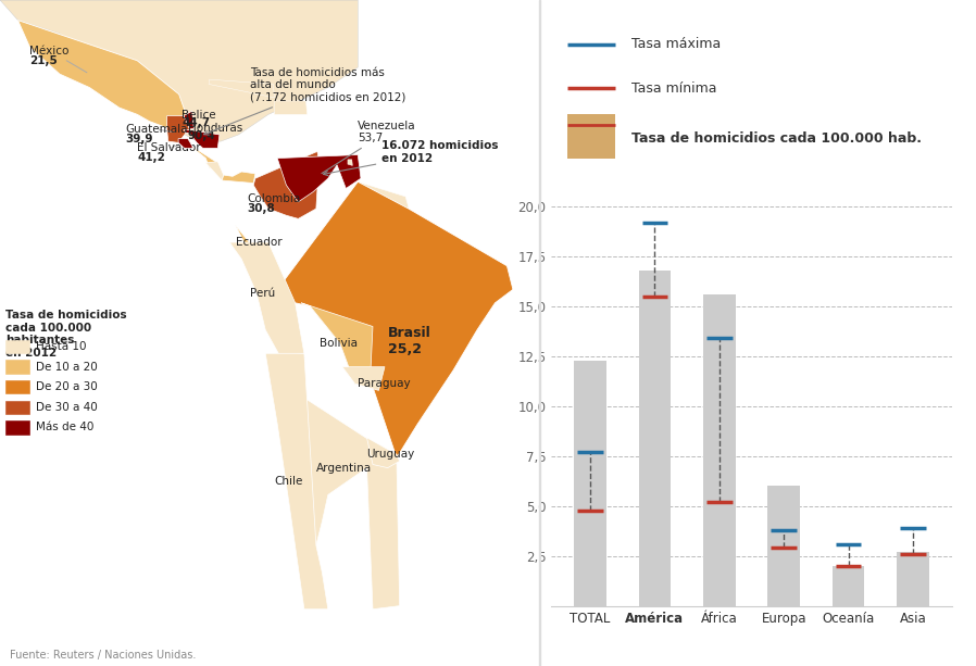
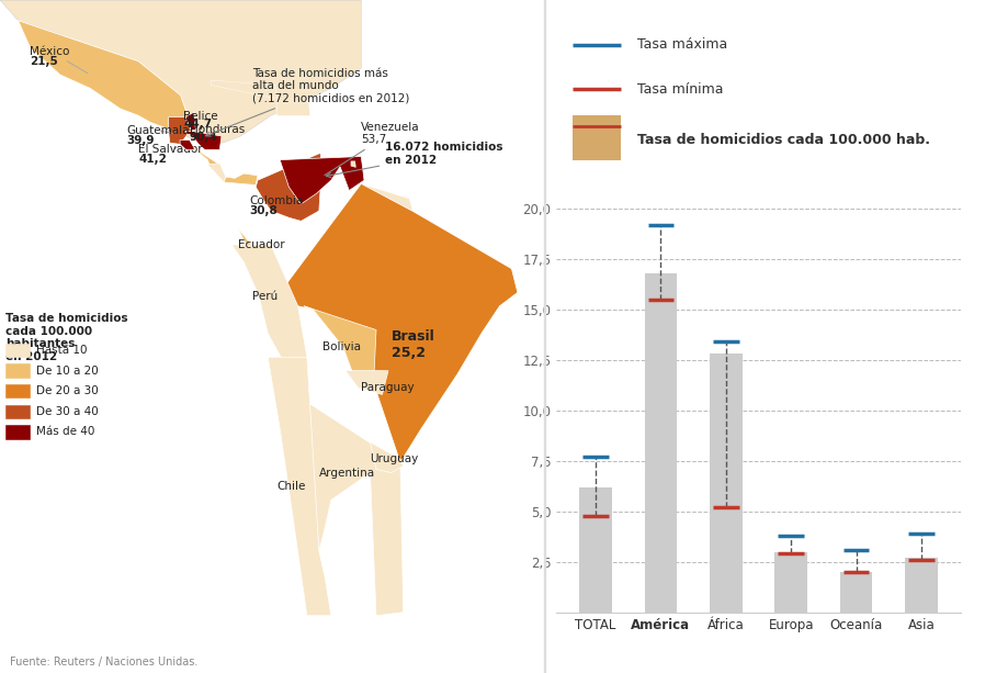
TOTAL: 12,3 -> 6,2
África: 15,6 -> 12,8
Europa: 6,0 -> 3,0
